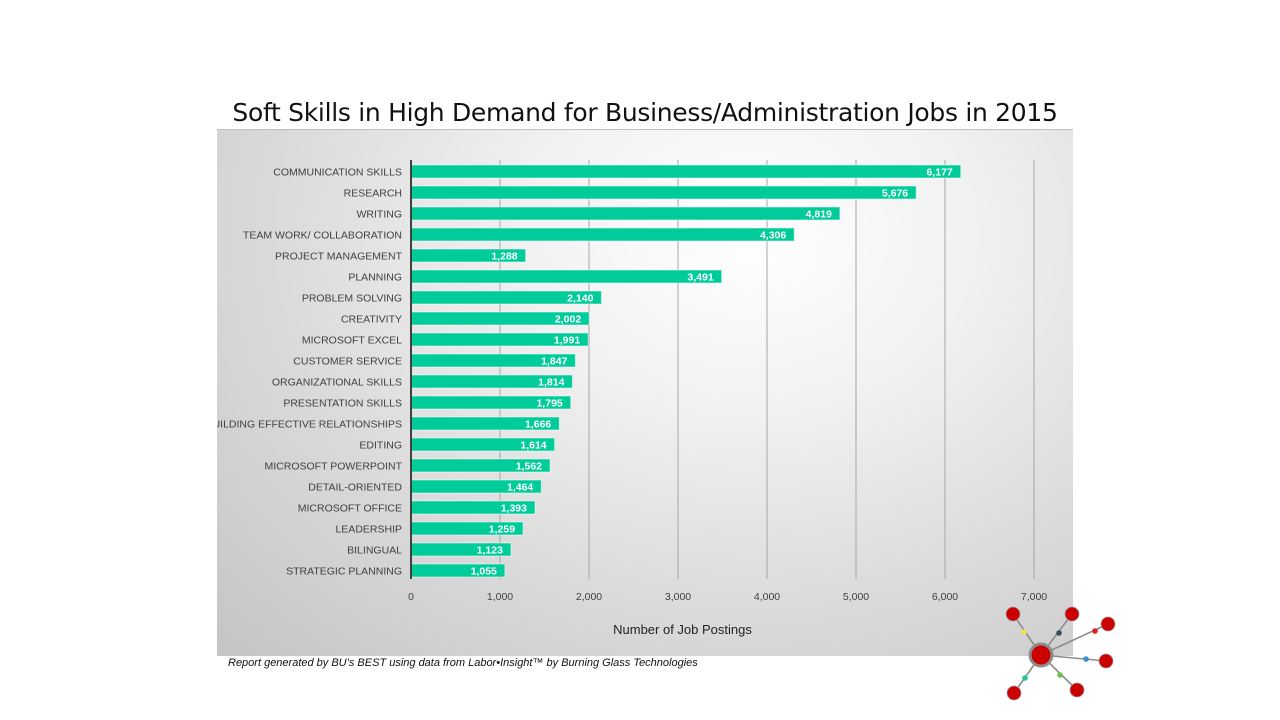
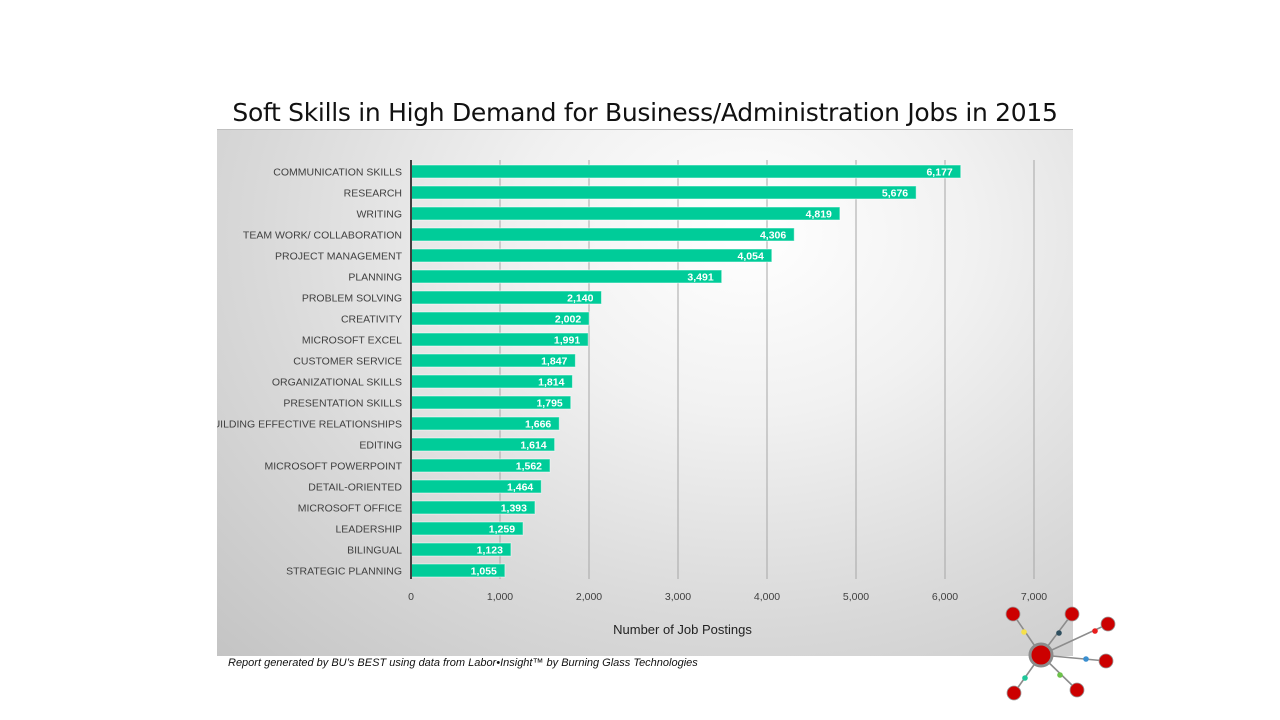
PROJECT MANAGEMENT: 1,288 -> 4,054
